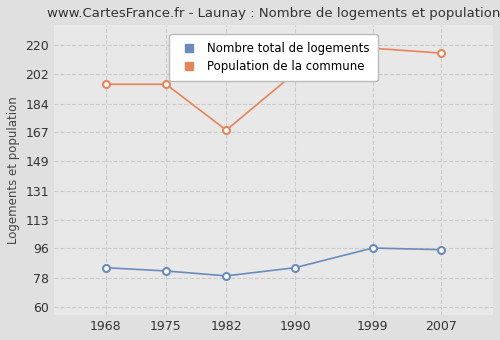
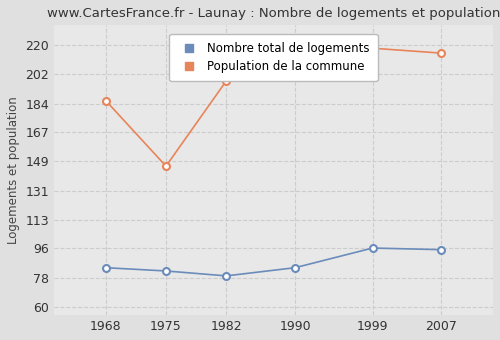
Population de la commune/1968: 196 -> 186
Population de la commune/1975: 196 -> 146
Population de la commune/1982: 168 -> 198
